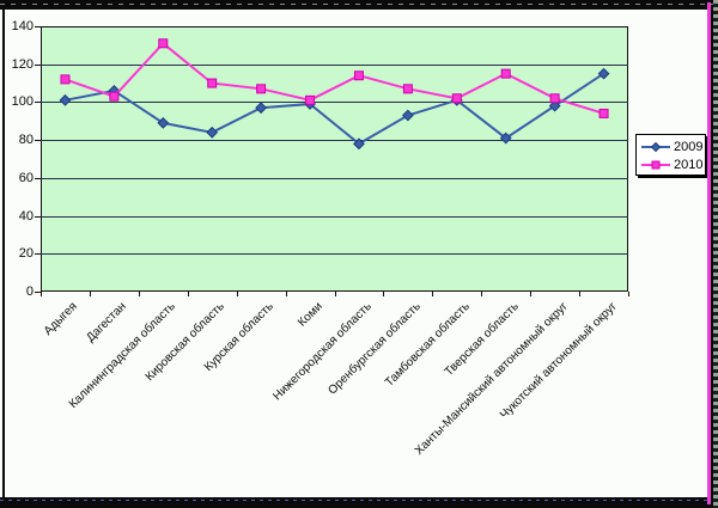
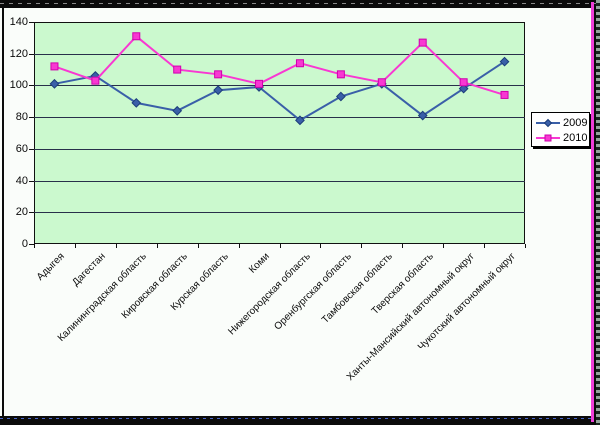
2010/Тверская область: 115 -> 127
